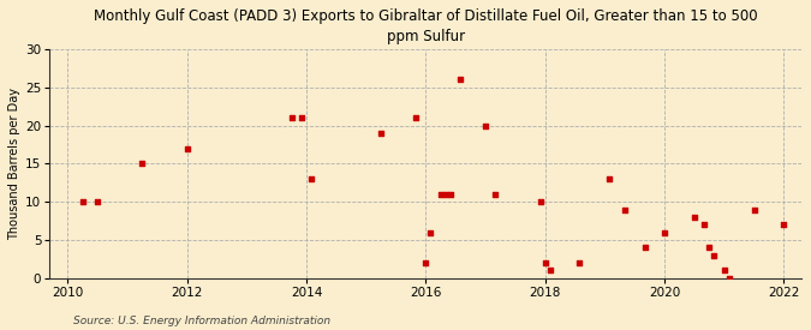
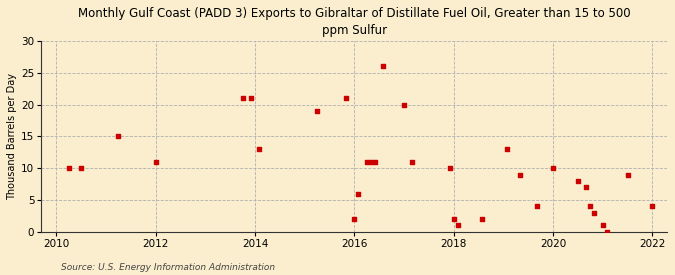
2012: 17 -> 11
2020: 6 -> 10
2022: 7 -> 4
